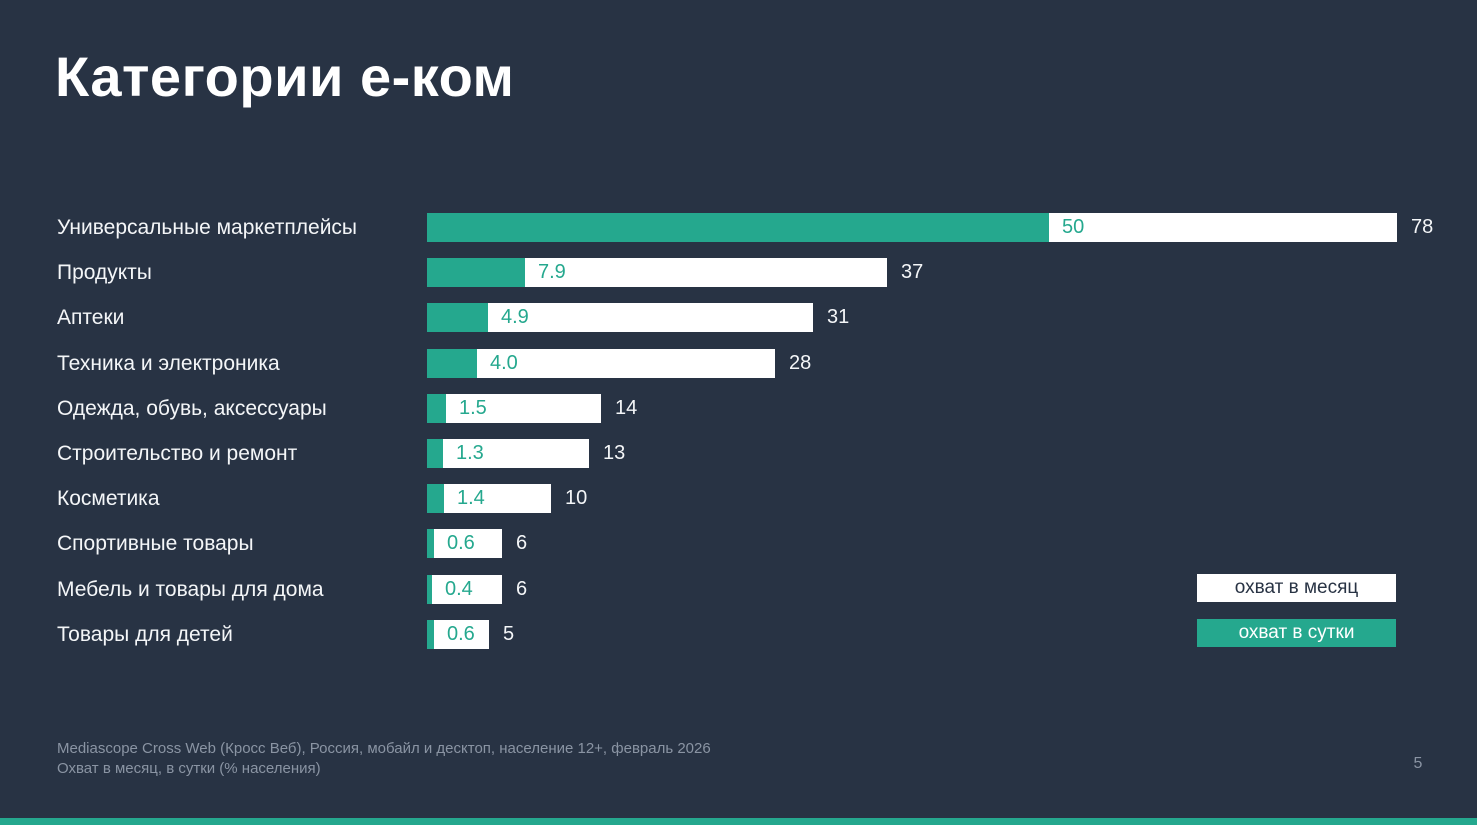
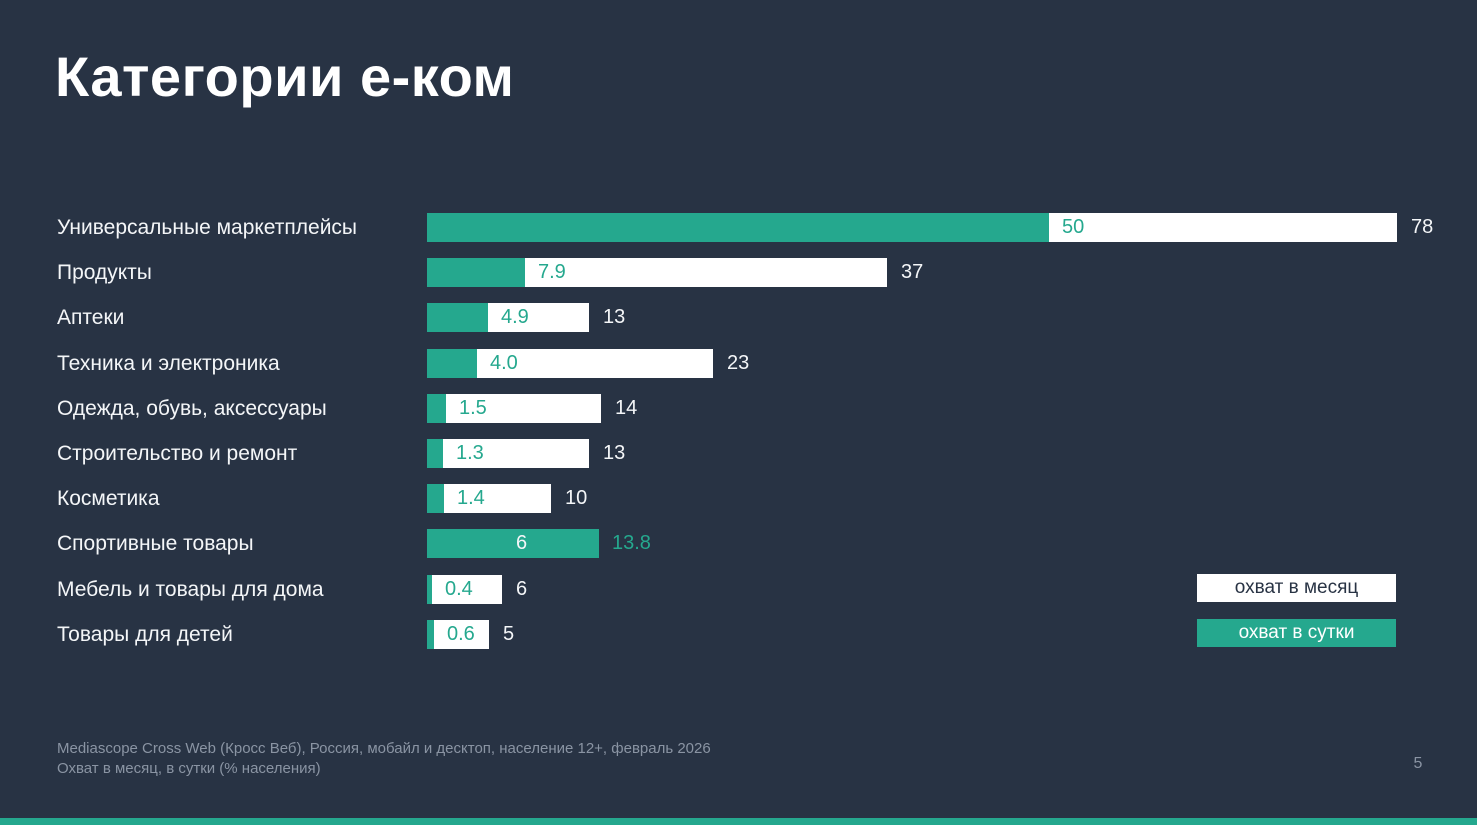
охват в месяц/Аптеки: 31 -> 13
охват в месяц/Техника и электроника: 28 -> 23
охват в сутки/Спортивные товары: 0.6 -> 13.8
